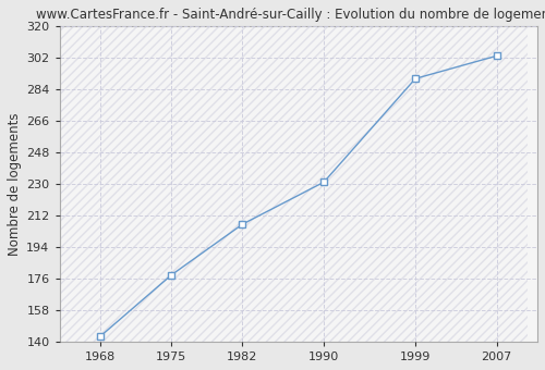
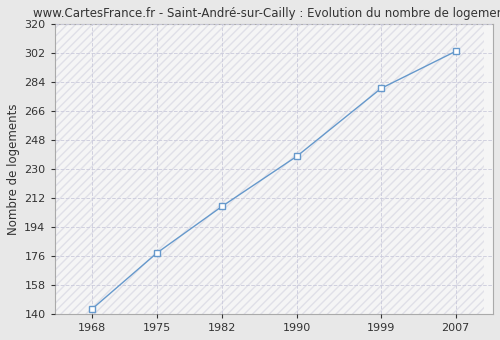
1990: 231 -> 238
1999: 290 -> 280
